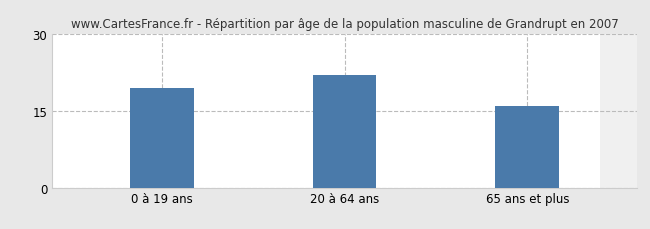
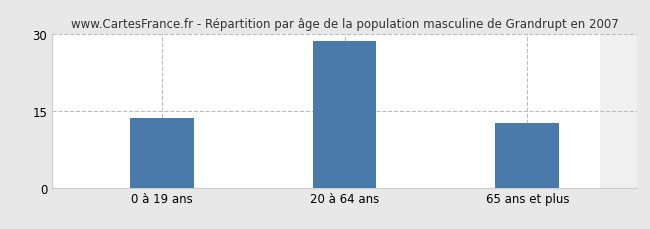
0 à 19 ans: 19.4 -> 13.5
20 à 64 ans: 22.0 -> 28.5
65 ans et plus: 15.8 -> 12.5
